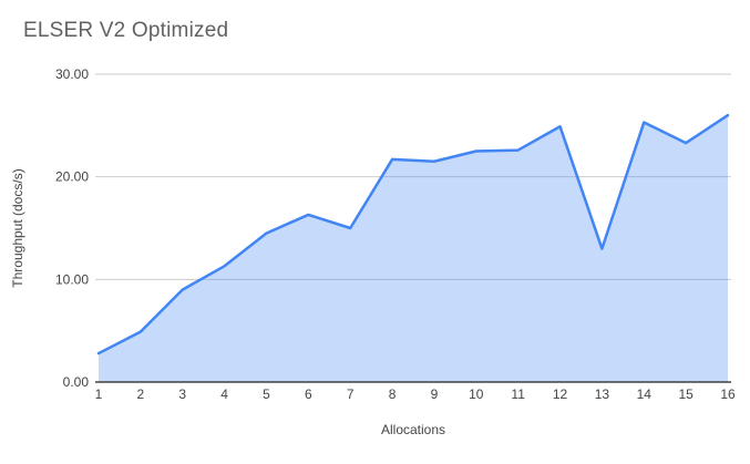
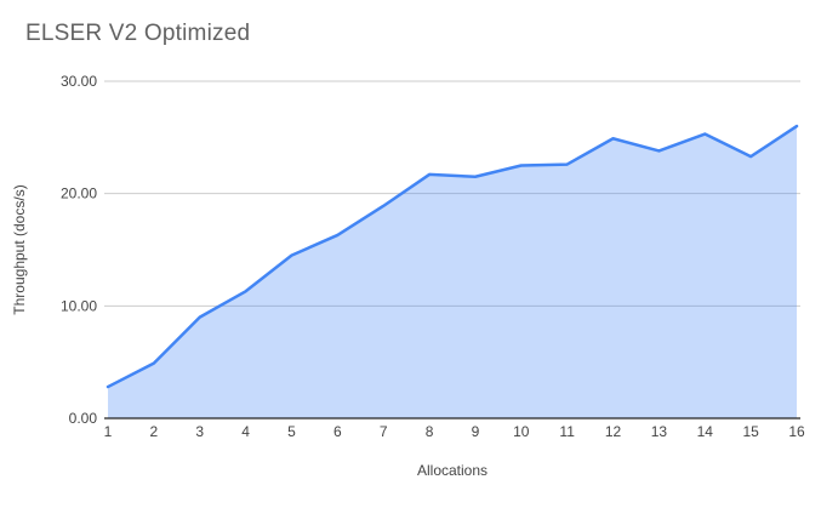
7: 15 -> 19
13: 13 -> 24
